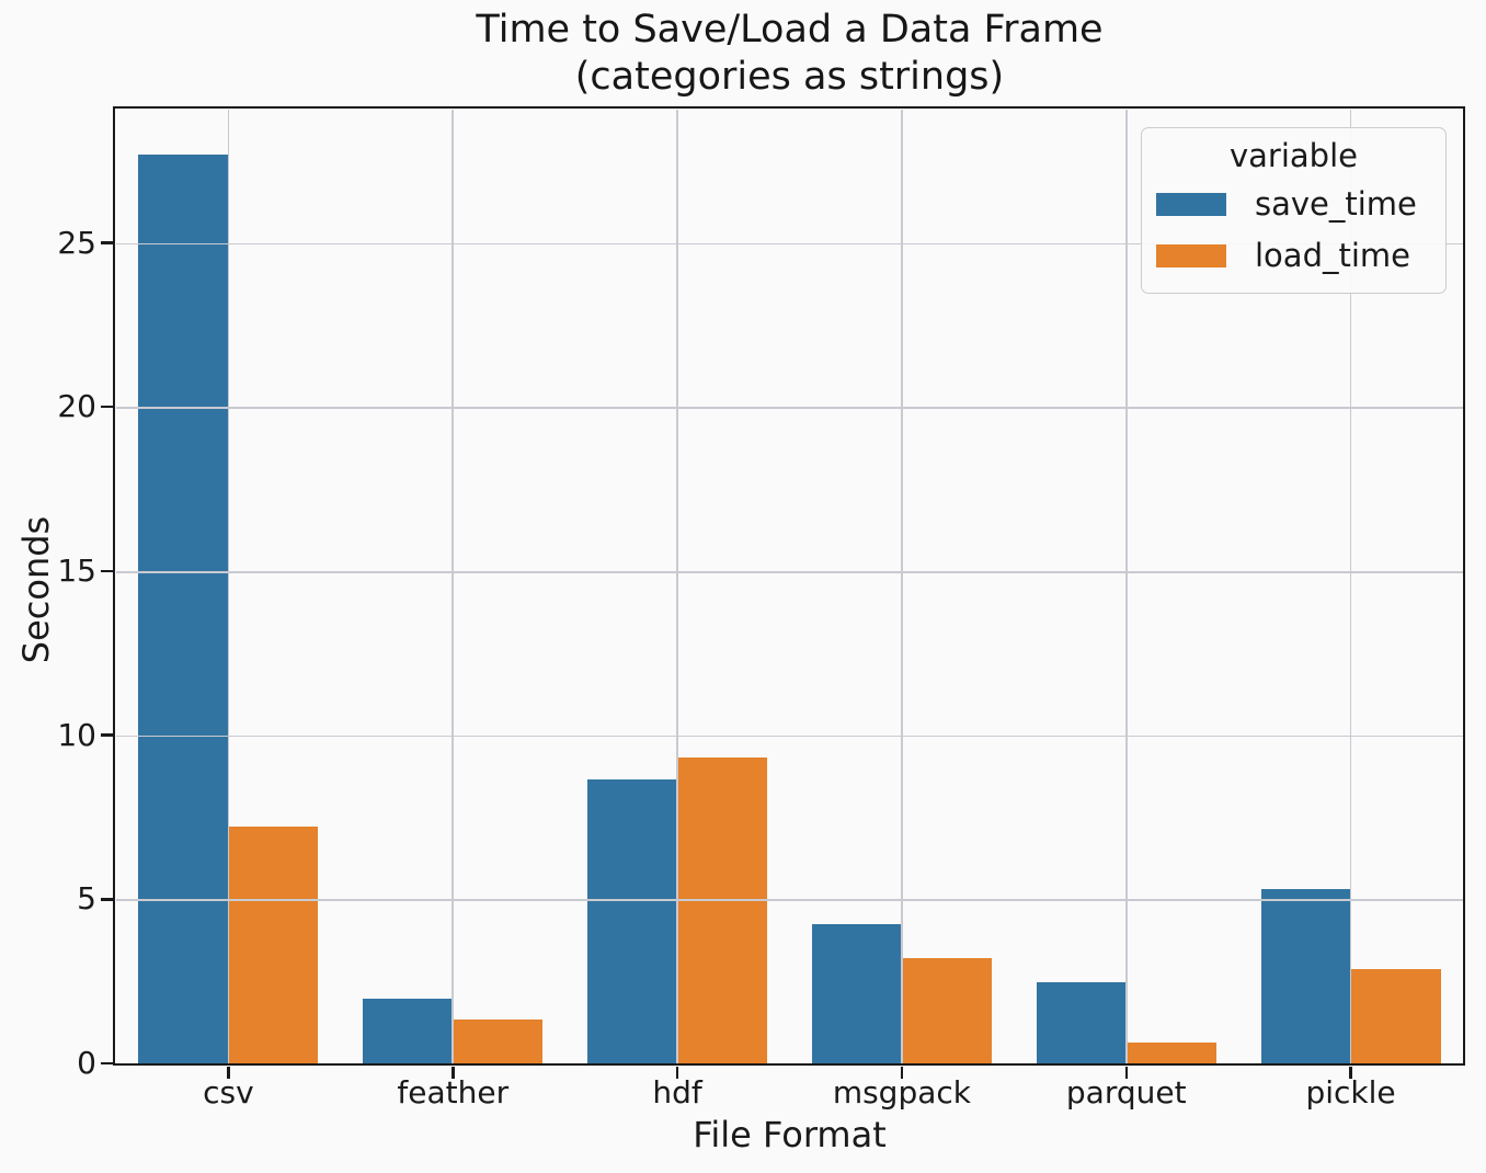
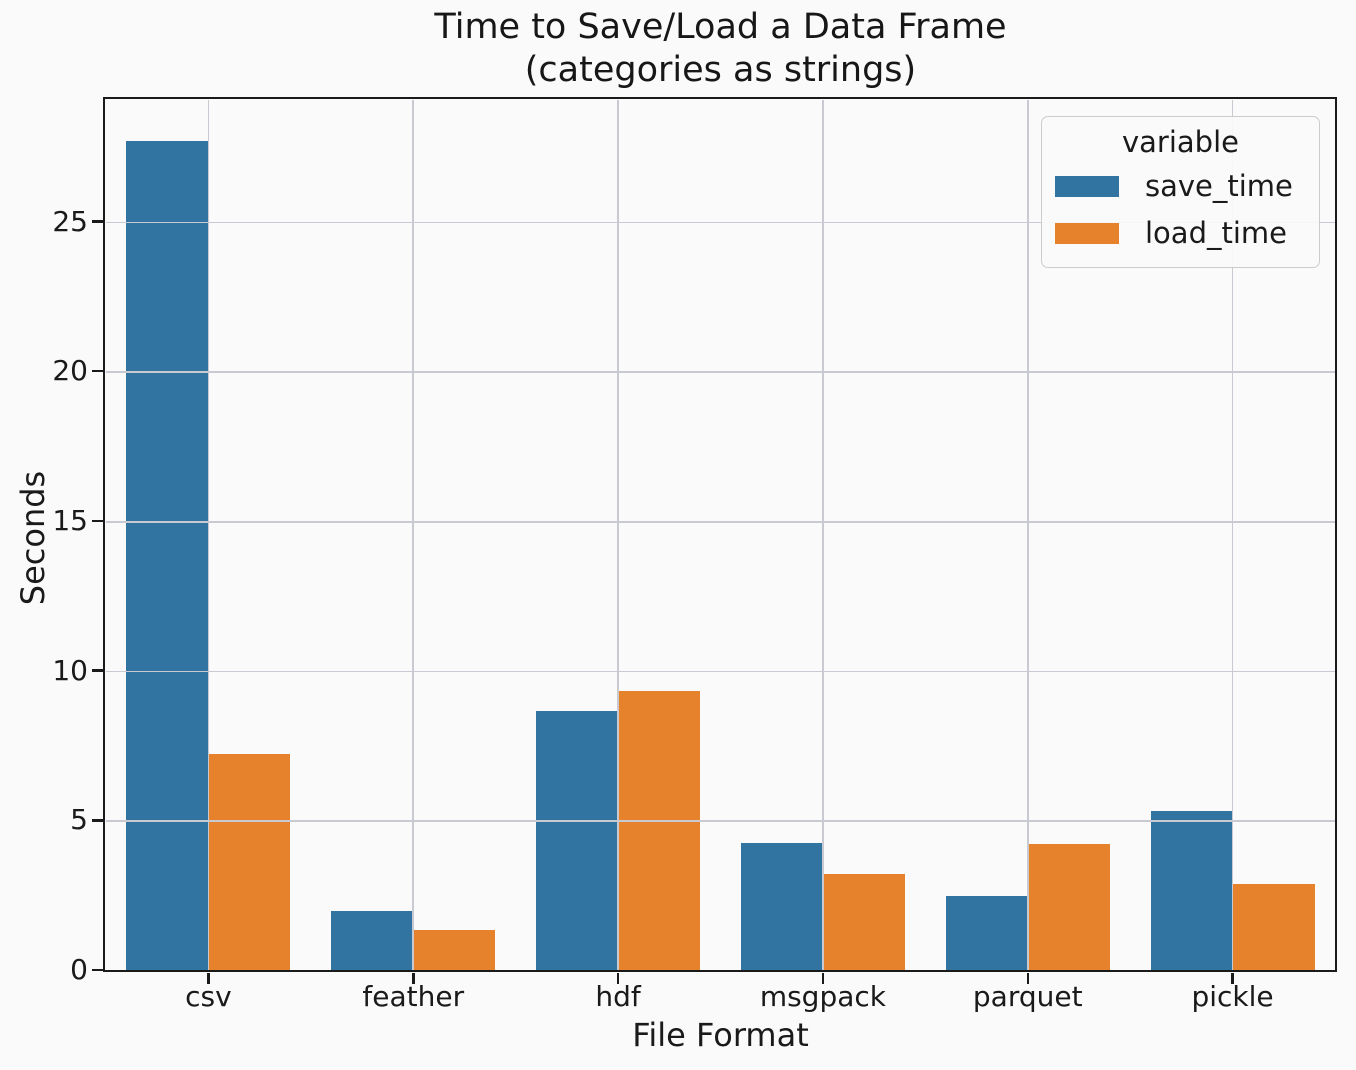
load_time/parquet: 0.7 -> 4.2
